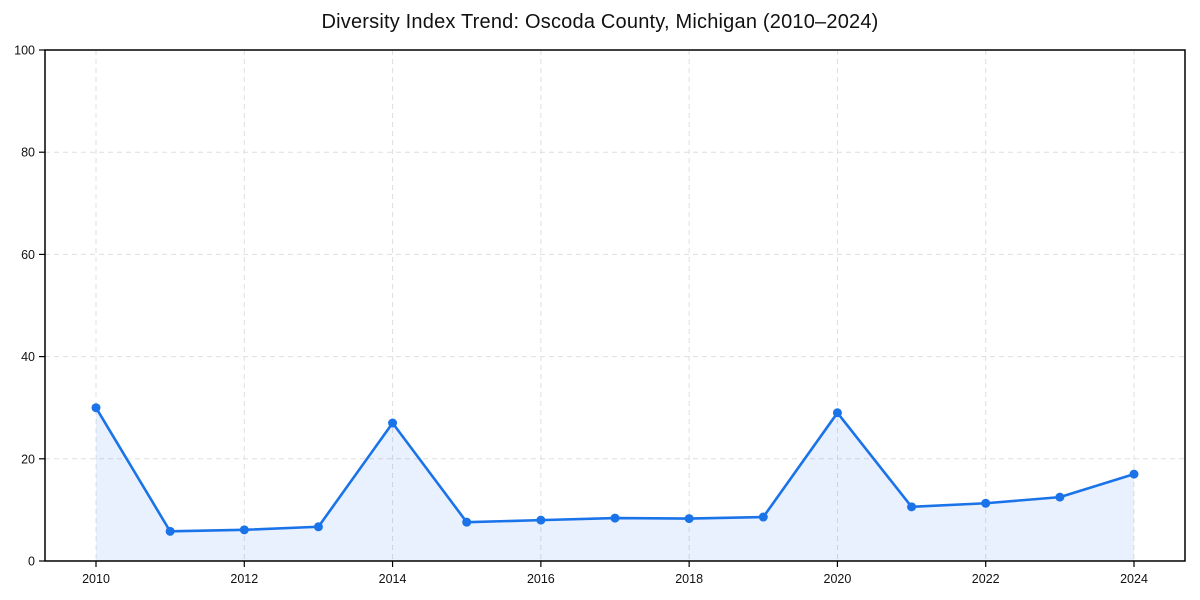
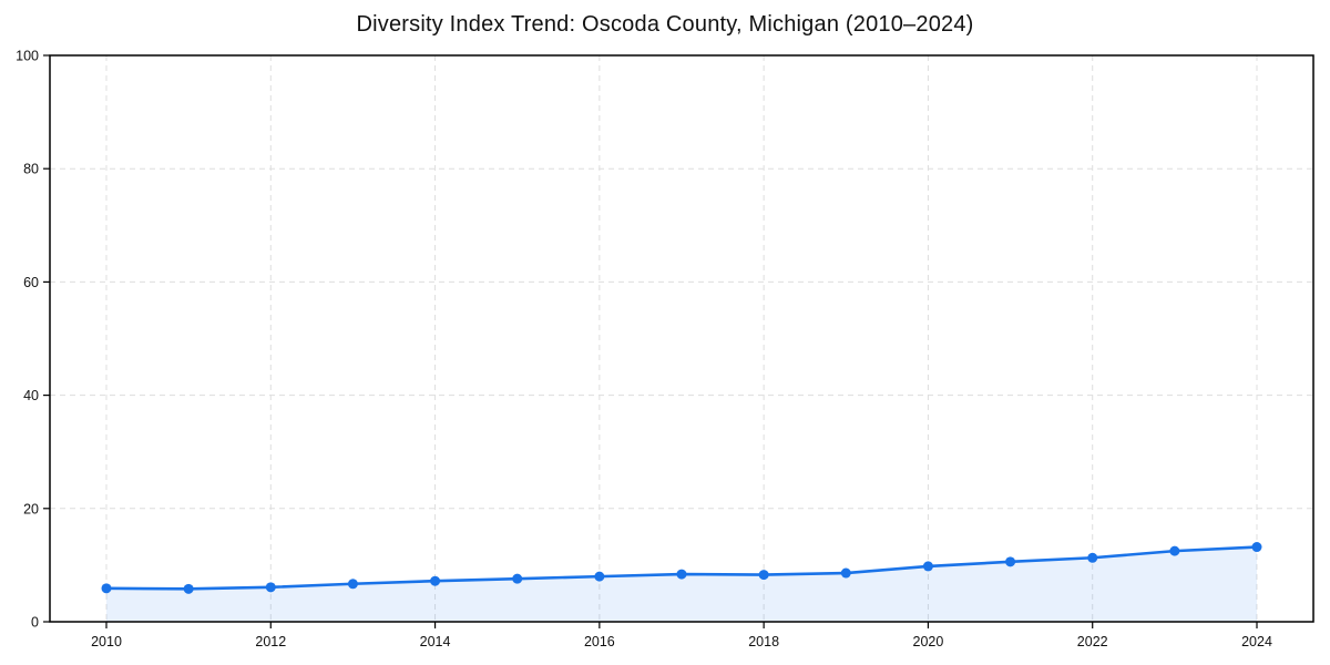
2010: 30 -> 6
2014: 27 -> 7
2020: 29 -> 10
2024: 17 -> 13
